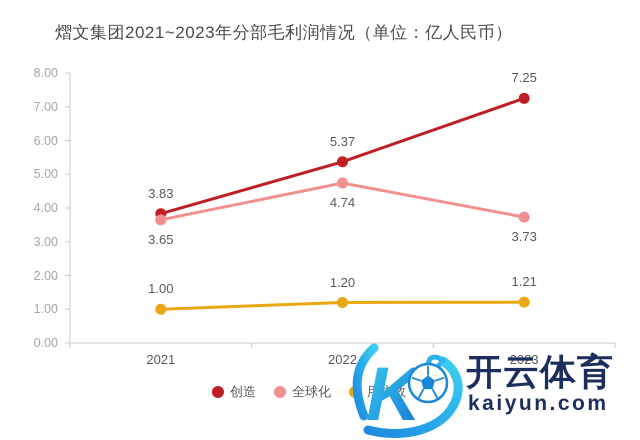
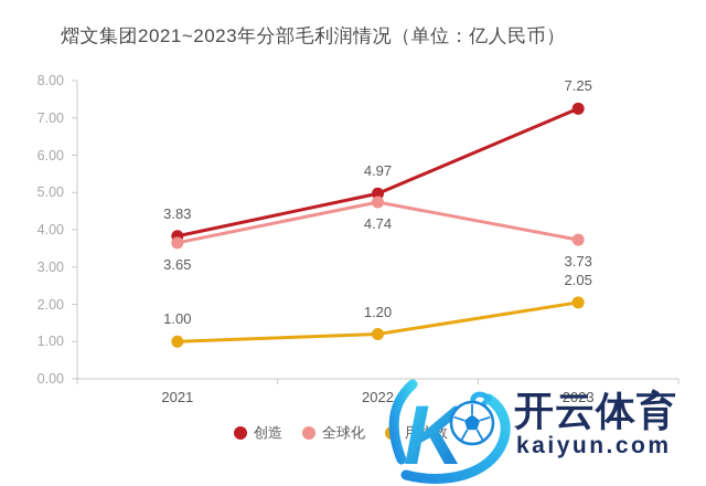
创造/2022: 5.37 -> 4.97
用户数/2023: 1.21 -> 2.05
